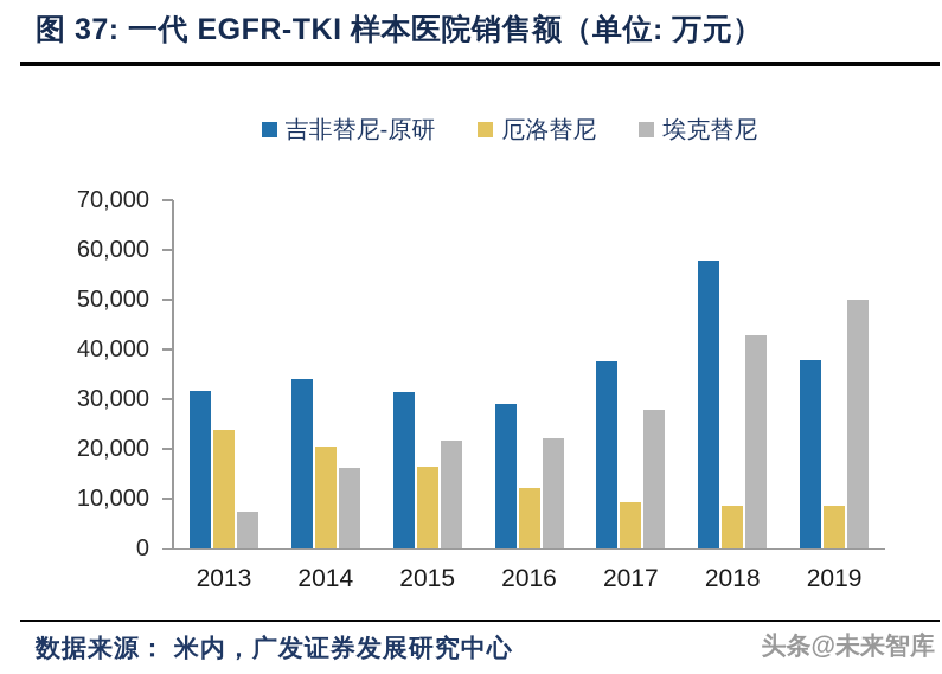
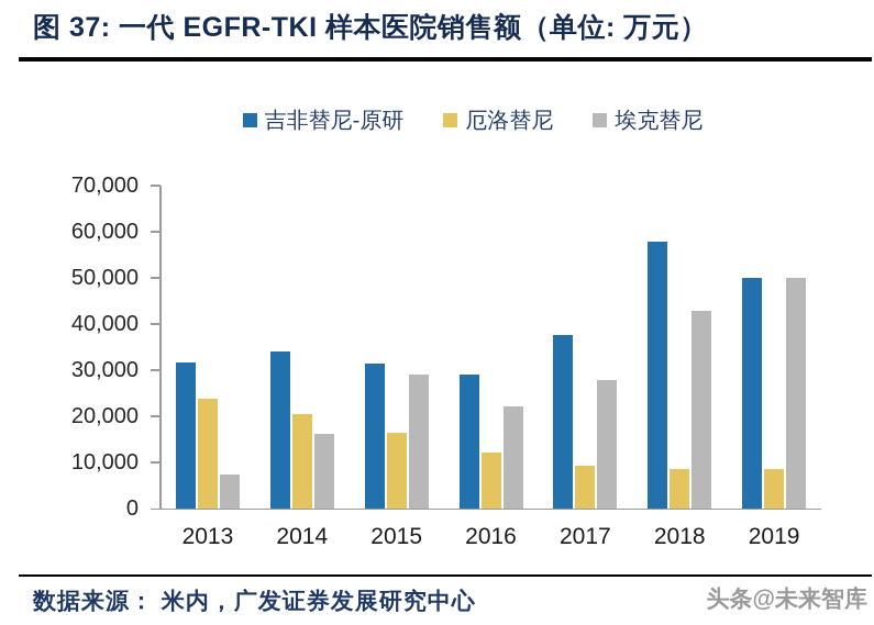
埃克替尼/2015: 22000 -> 29000
吉非替尼-原研/2019: 38000 -> 50000
